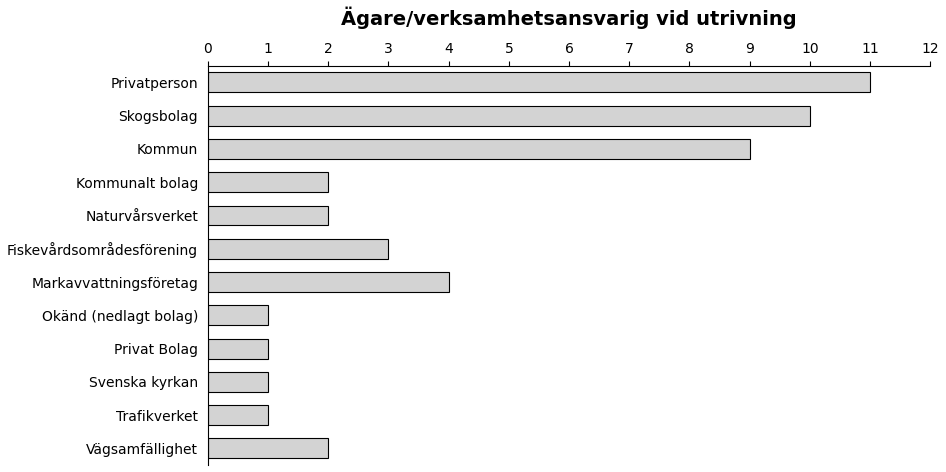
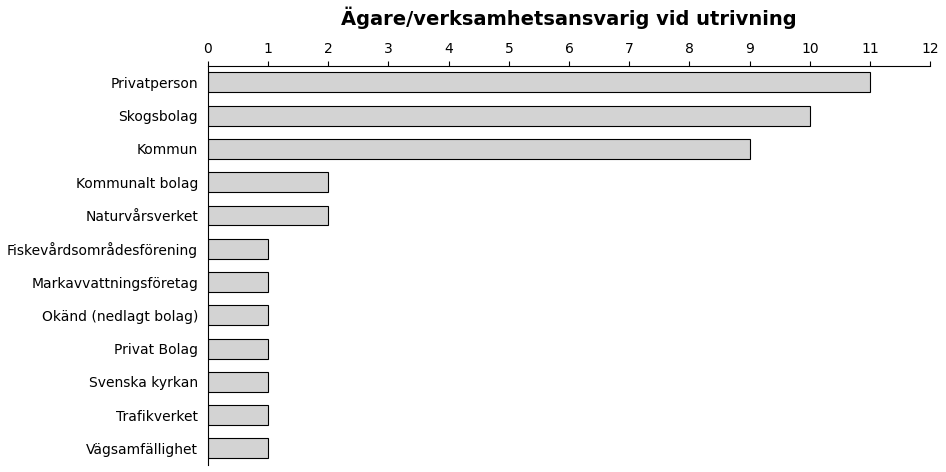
Fiskevårdsområdesförening: 3 -> 1
Markavvattningsföretag: 4 -> 1
Vägsamfällighet: 2 -> 1
